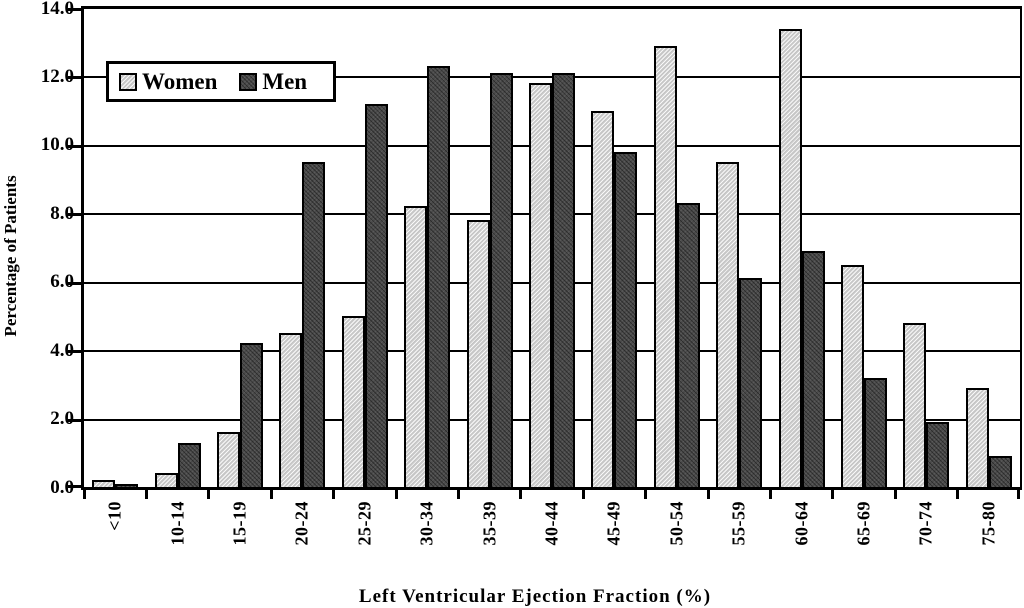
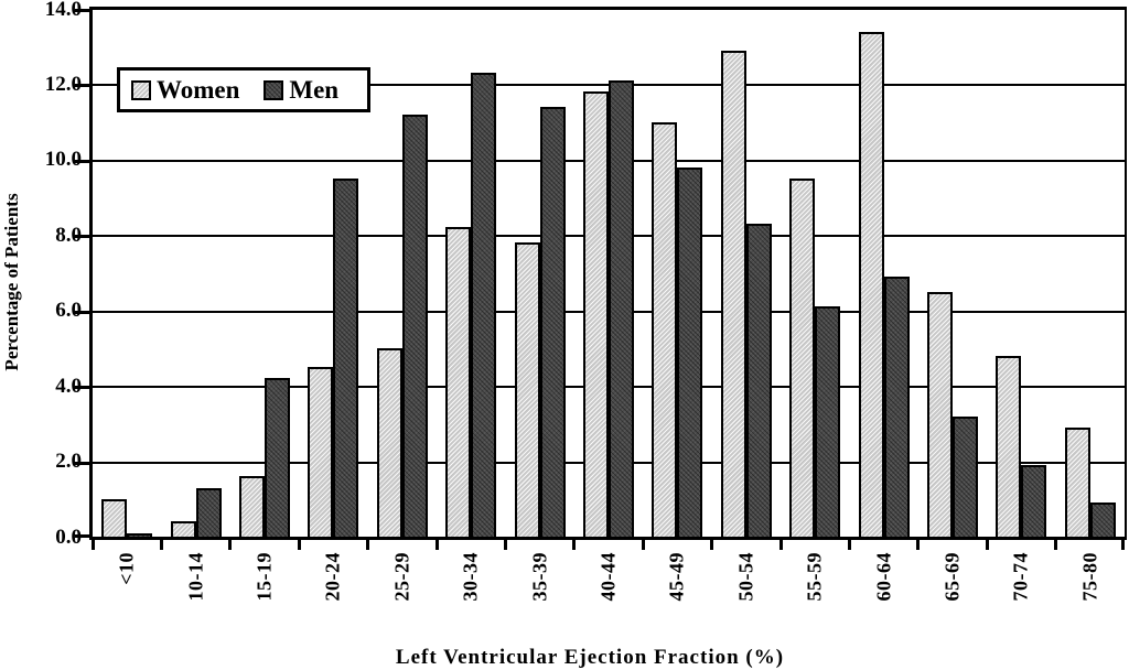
Women/<10: 0.2 -> 1.0
Men/35-39: 12.1 -> 11.4
